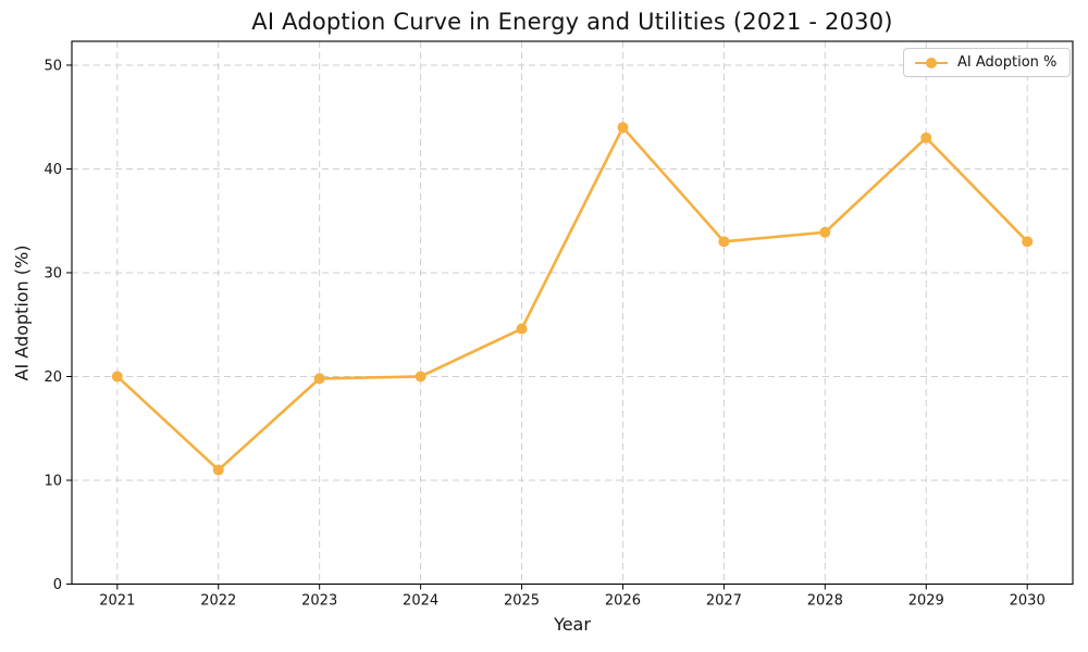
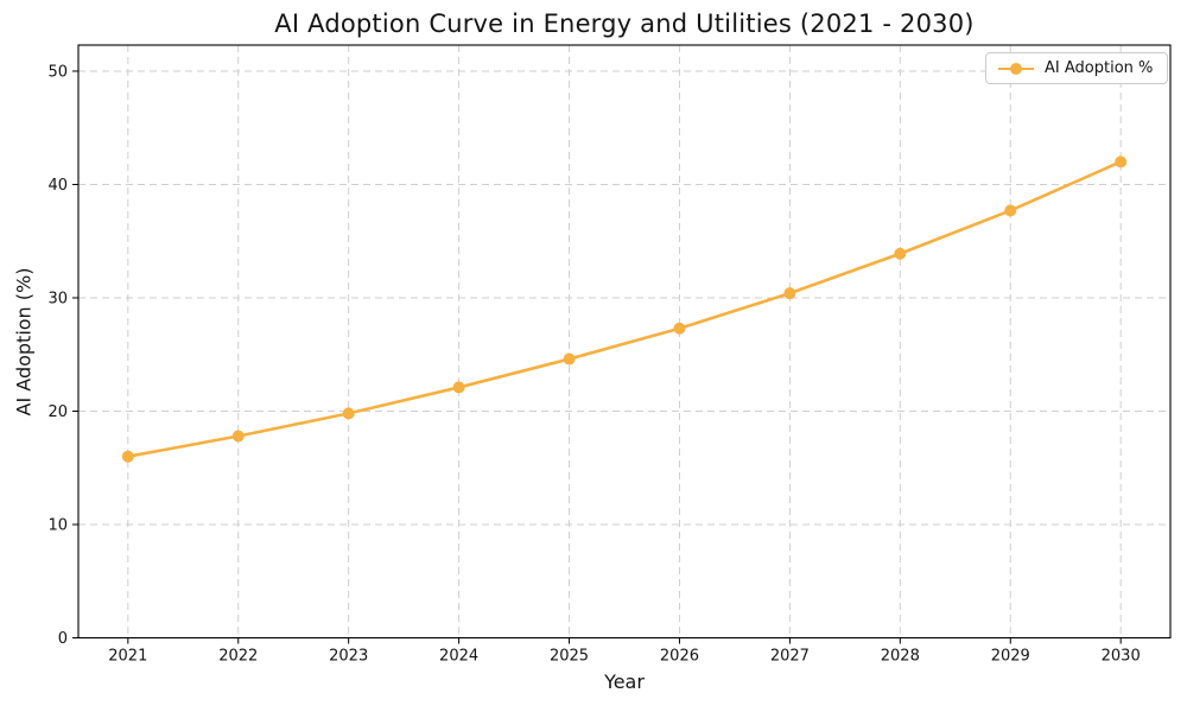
2021: 20 -> 16
2022: 11 -> 18
2024: 20 -> 22
2026: 44 -> 27
2027: 33 -> 30
2029: 43 -> 38
2030: 33 -> 42
